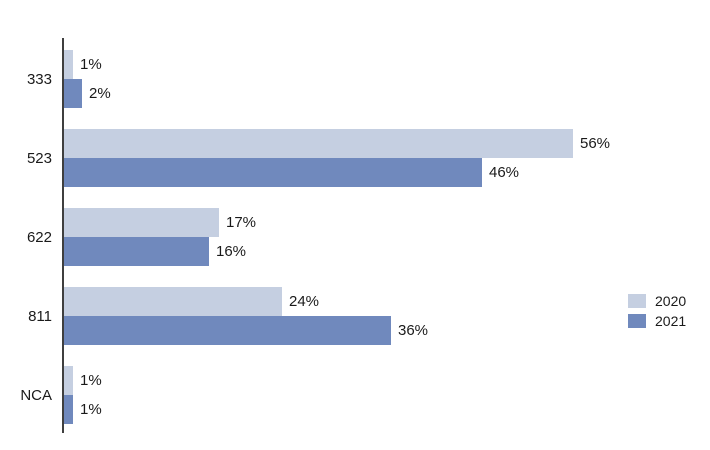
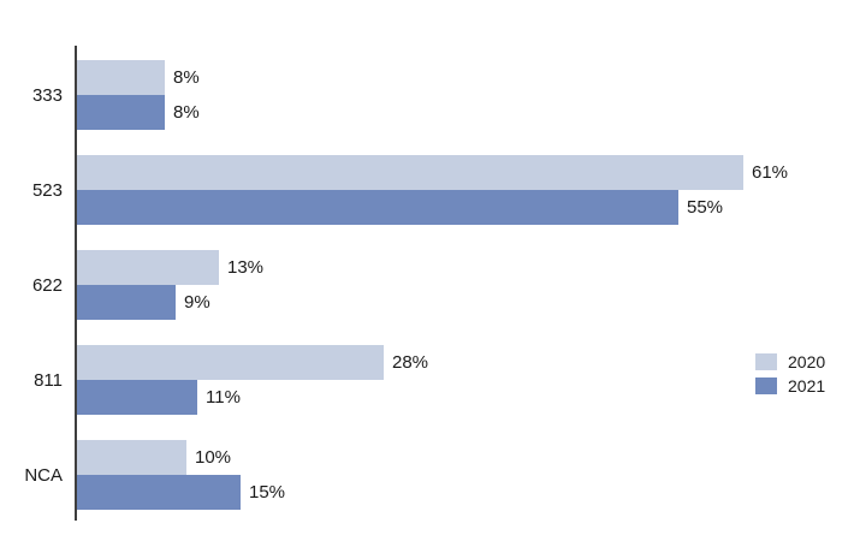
2020/333: 1% -> 8%
2021/333: 2% -> 8%
2020/523: 56% -> 61%
2021/523: 46% -> 55%
2020/622: 17% -> 13%
2021/622: 16% -> 9%
2020/811: 24% -> 28%
2021/811: 36% -> 11%
2020/NCA: 1% -> 10%
2021/NCA: 1% -> 15%
